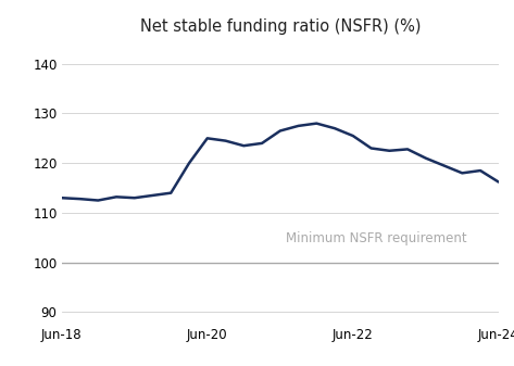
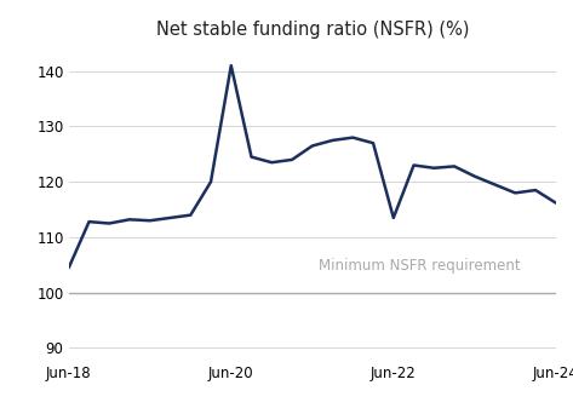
Jun-18: 113.0 -> 104.5
Jun-20: 125.0 -> 141.0
Jun-22: 125.5 -> 113.5
